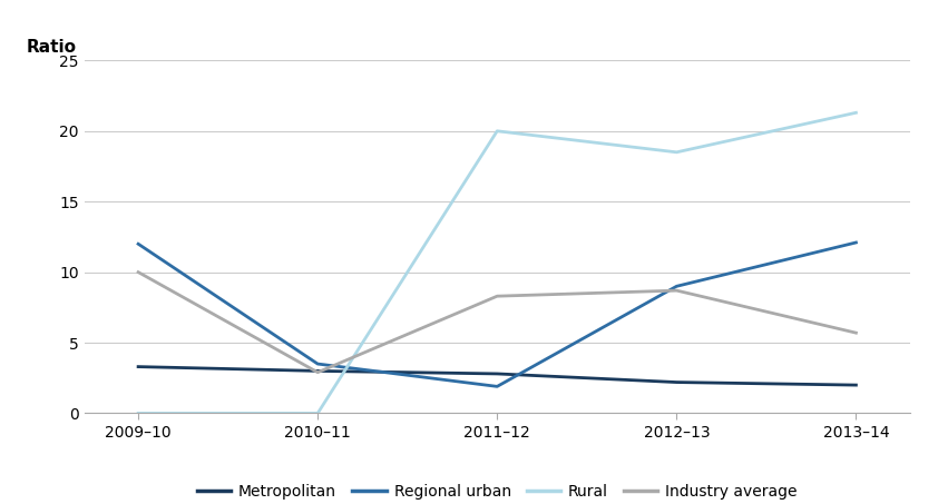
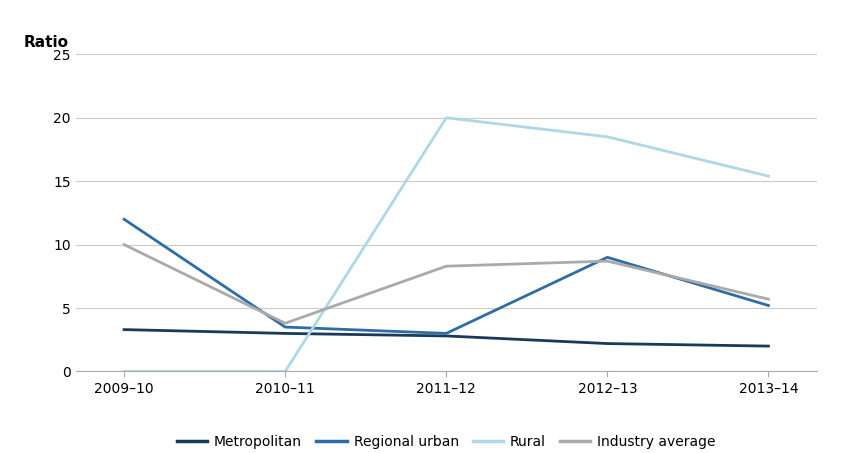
Industry average/2010–11: 2.9 -> 3.8
Regional urban/2011–12: 1.9 -> 3.0
Regional urban/2013–14: 12.1 -> 5.2
Rural/2013–14: 21.3 -> 15.4
